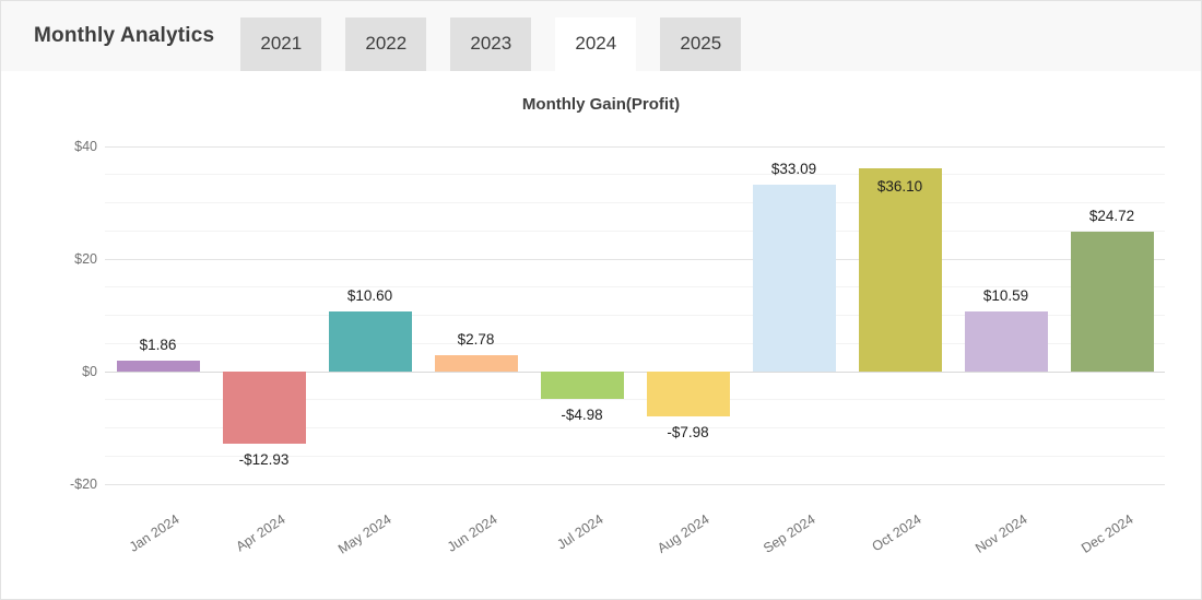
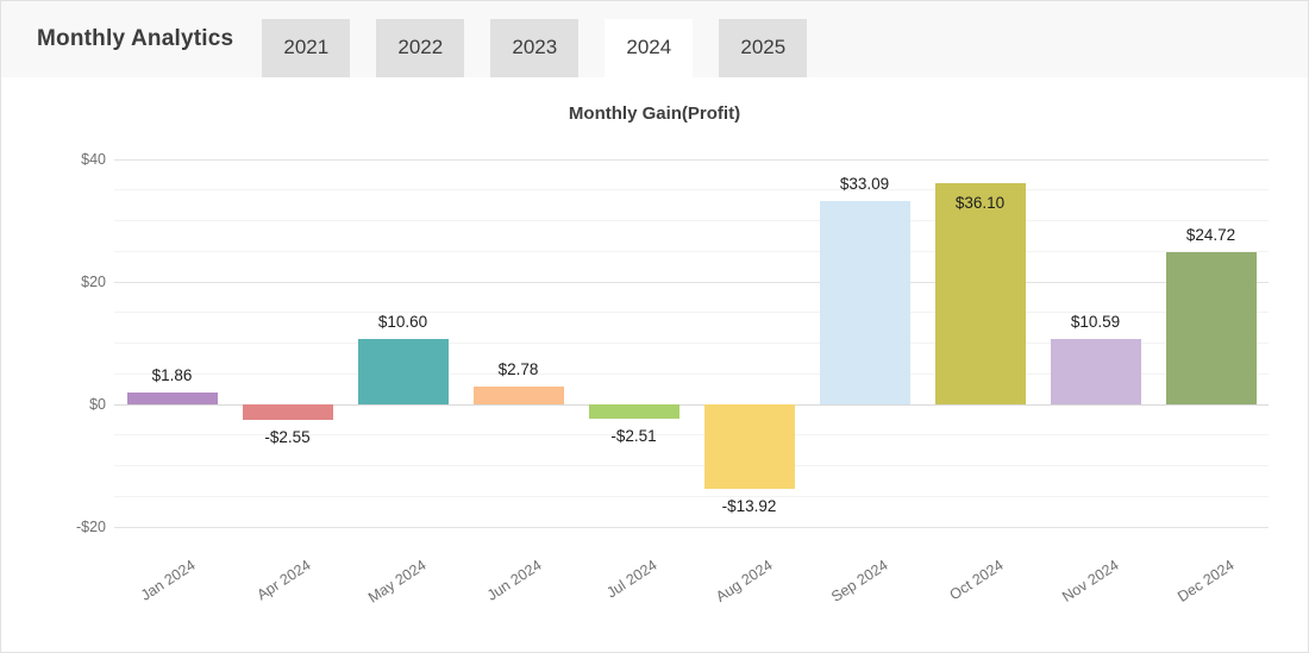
Apr 2024: -$12.93 -> -$2.55
Jul 2024: -$4.98 -> -$2.51
Aug 2024: -$7.98 -> -$13.92
